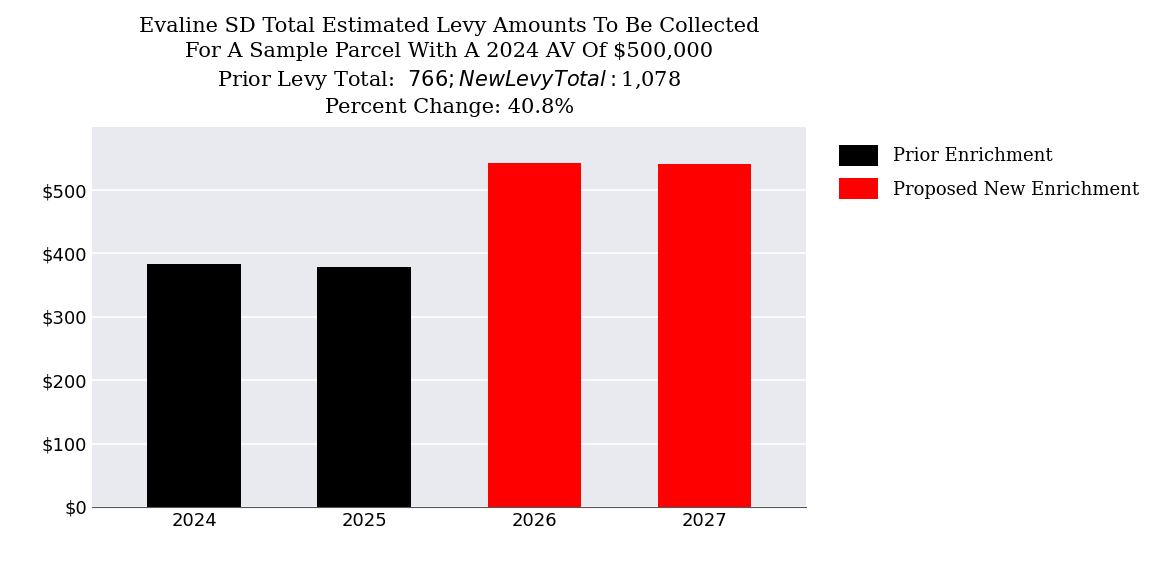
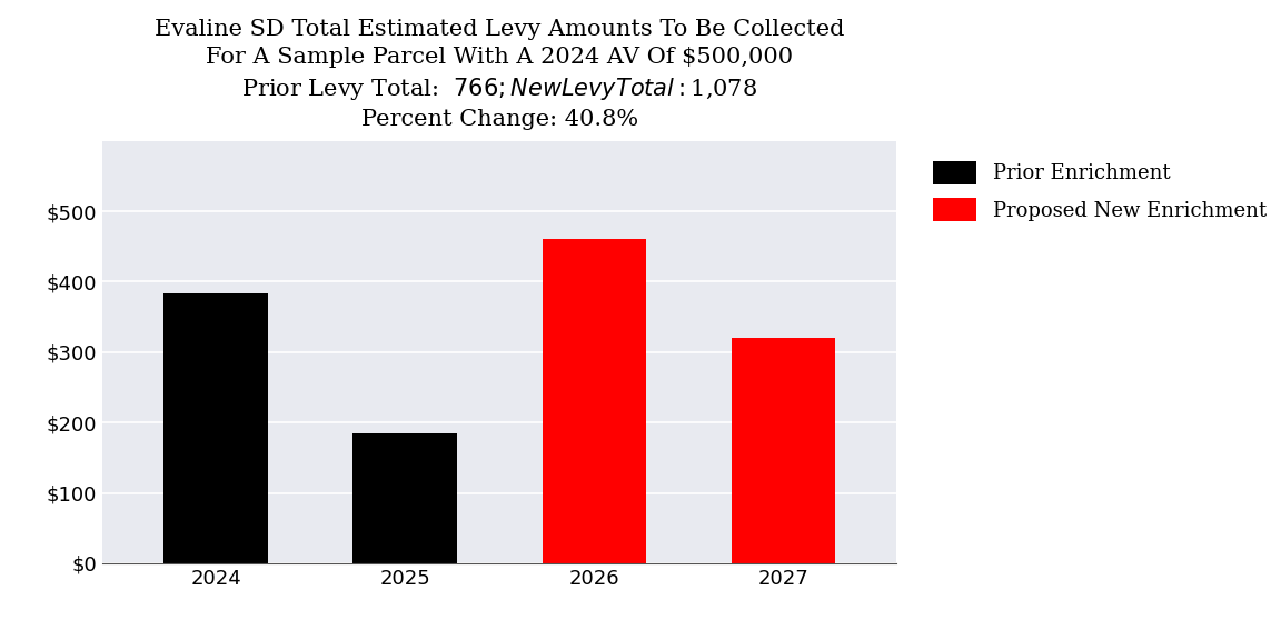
2025: $379 -> $184
2026: $543 -> $460
2027: $541 -> $320
